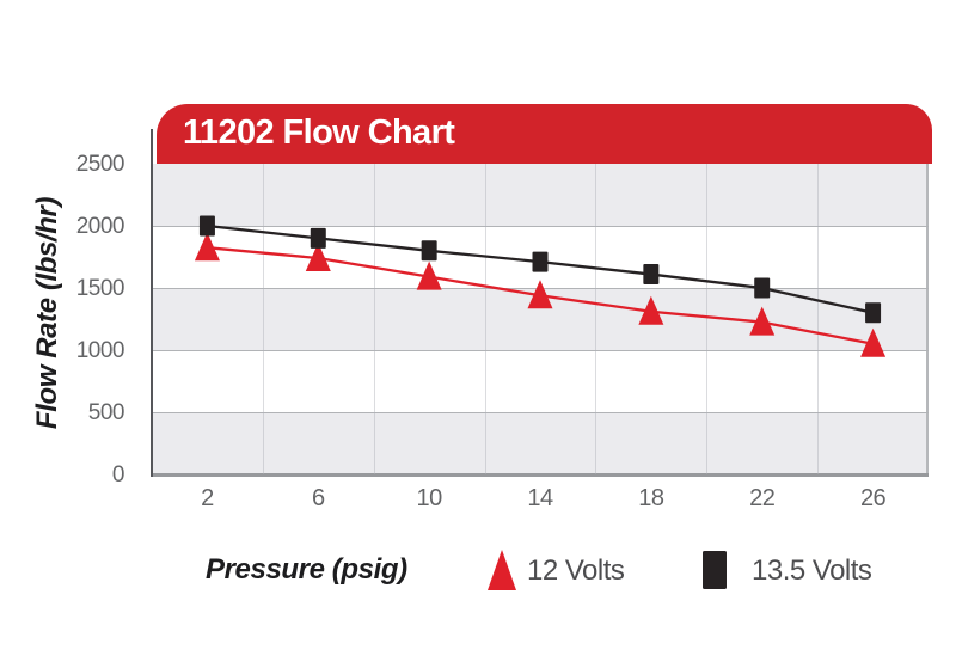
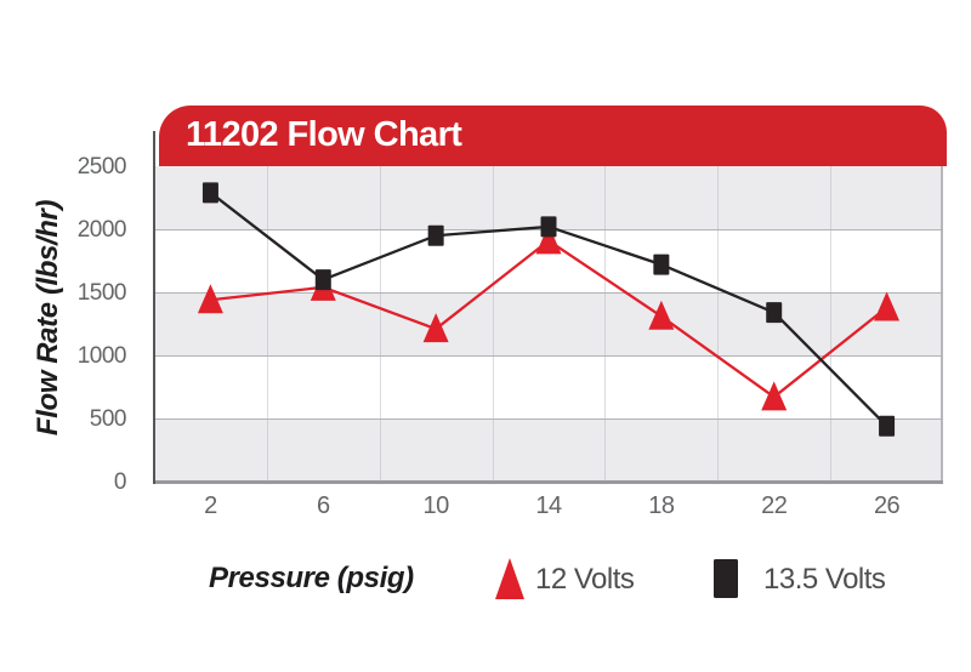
12 Volts/2: 1820 -> 1440
13.5 Volts/2: 2000 -> 2290
12 Volts/6: 1740 -> 1540
13.5 Volts/6: 1900 -> 1600
12 Volts/10: 1590 -> 1210
13.5 Volts/10: 1800 -> 1950
12 Volts/14: 1440 -> 1910
13.5 Volts/14: 1710 -> 2020
13.5 Volts/18: 1610 -> 1720
12 Volts/22: 1220 -> 670
13.5 Volts/22: 1500 -> 1340
12 Volts/26: 1050 -> 1380
13.5 Volts/26: 1300 -> 440
